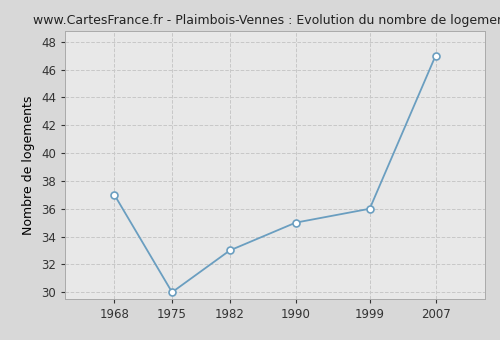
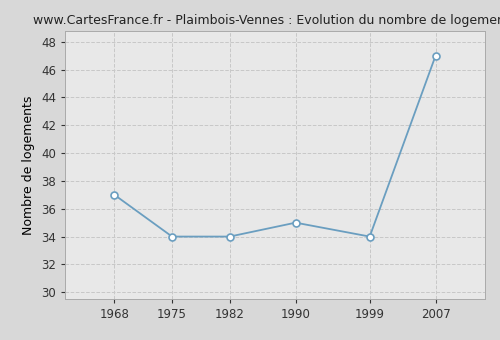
1975: 30 -> 34
1982: 33 -> 34
1999: 36 -> 34
